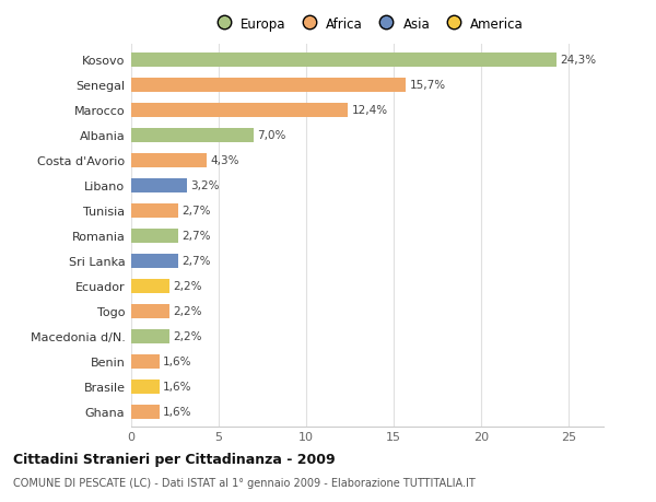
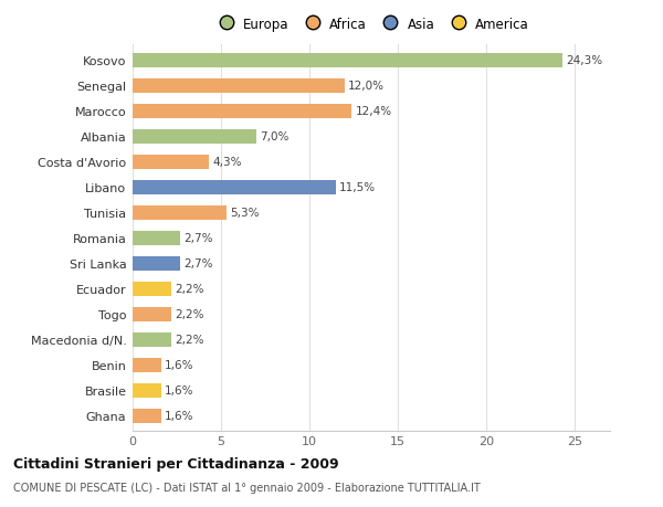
Senegal: 15,7% -> 12,0%
Libano: 3,2% -> 11,5%
Tunisia: 2,7% -> 5,3%
